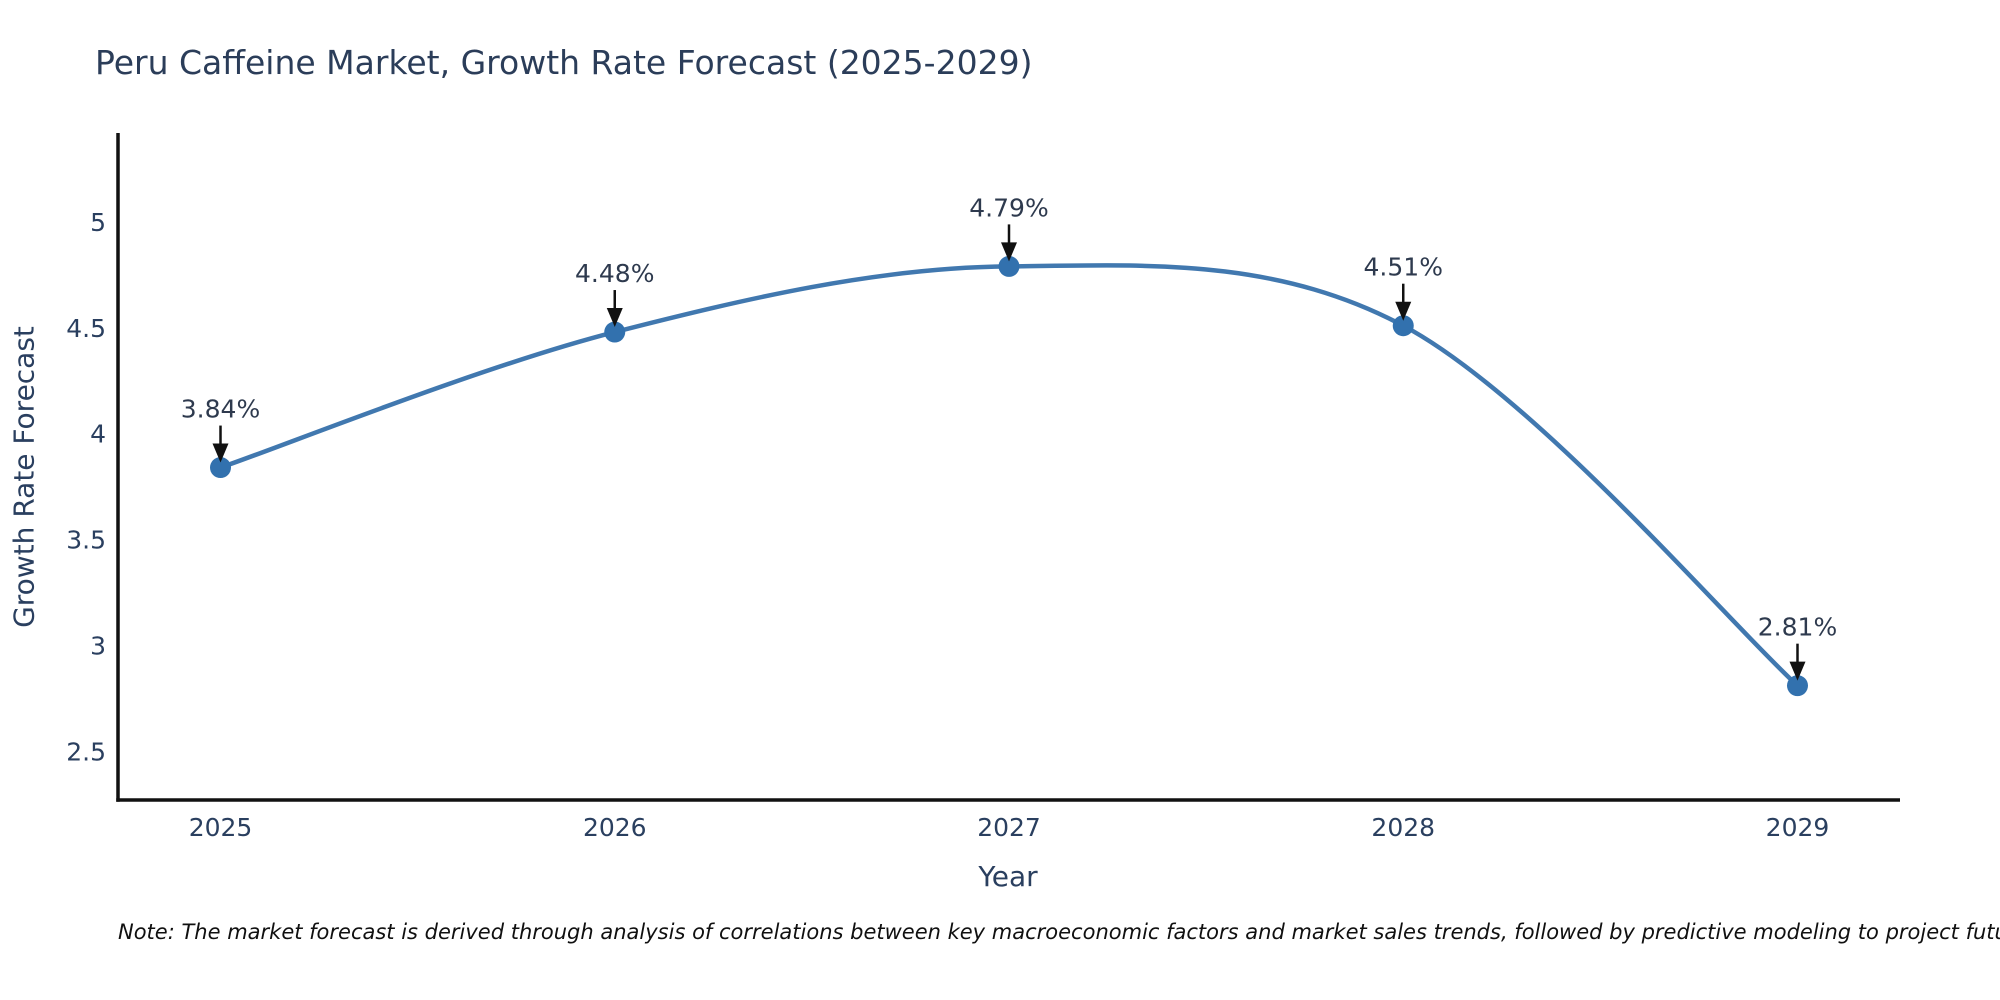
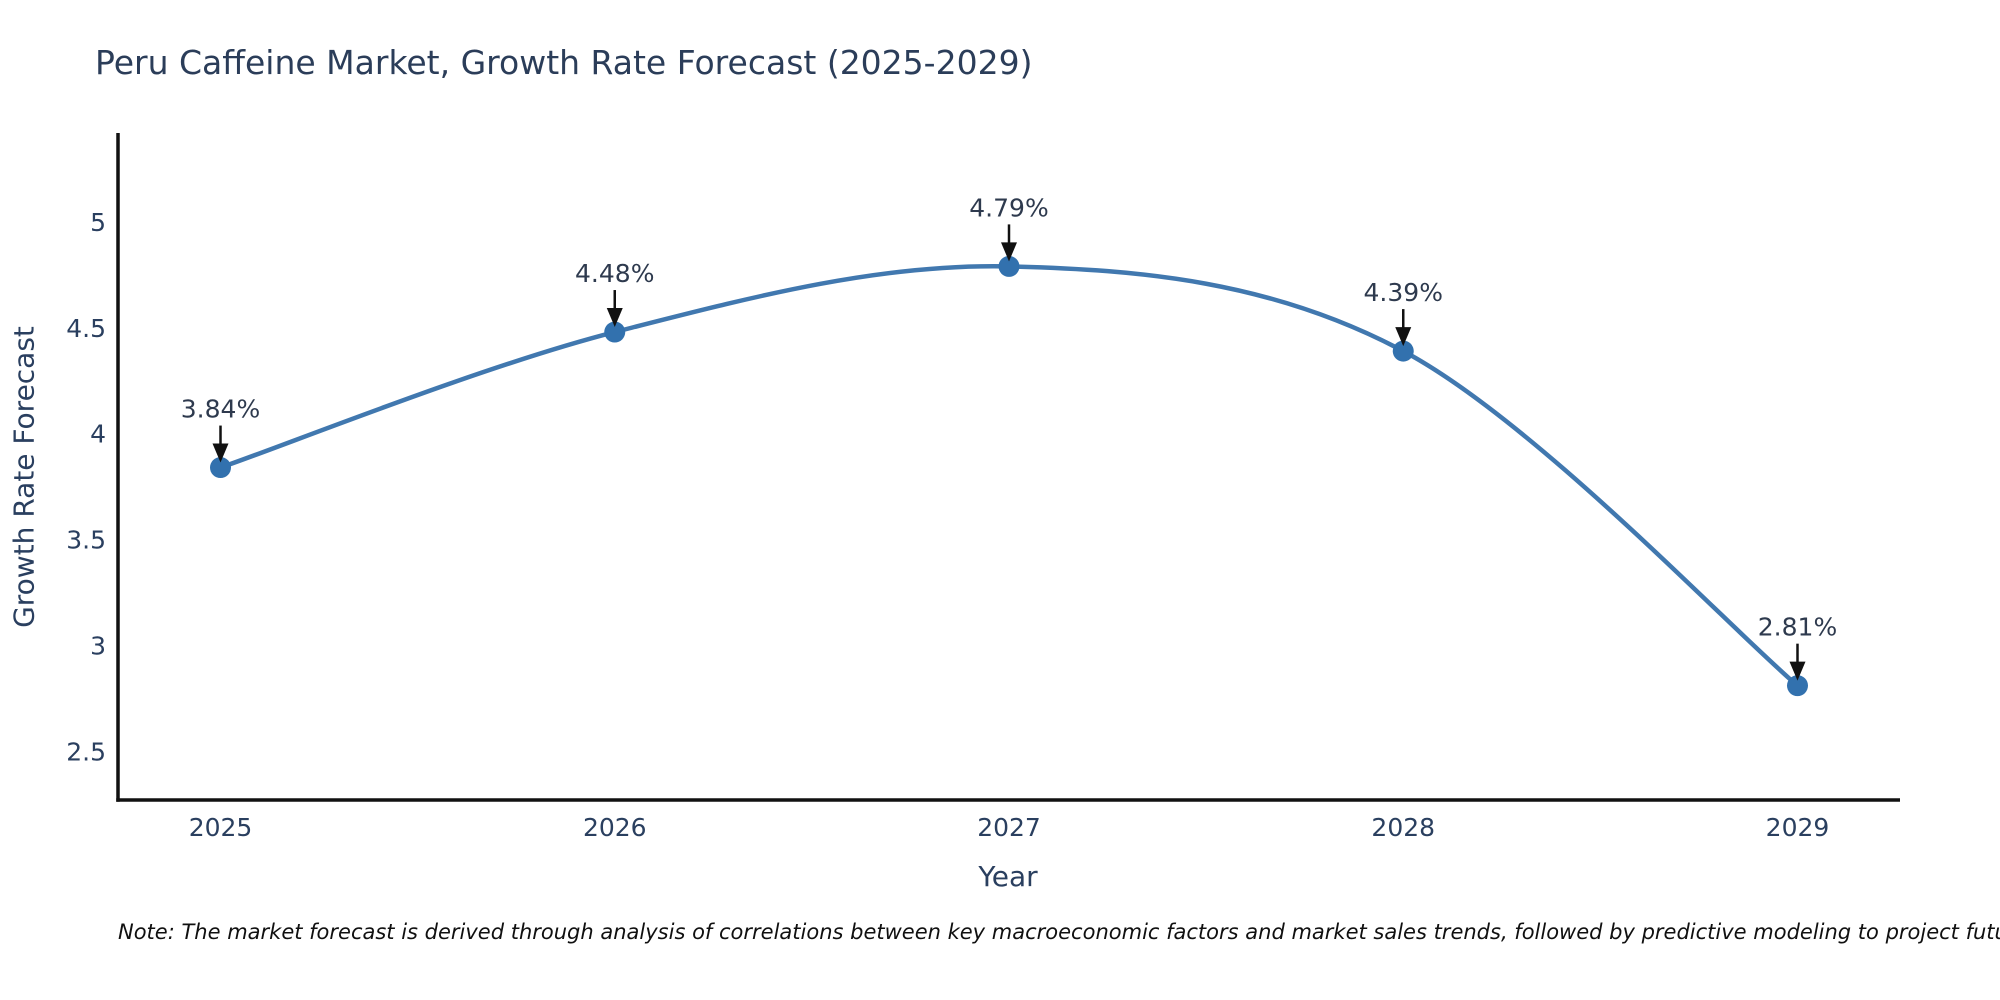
2028: 4.51% -> 4.39%
